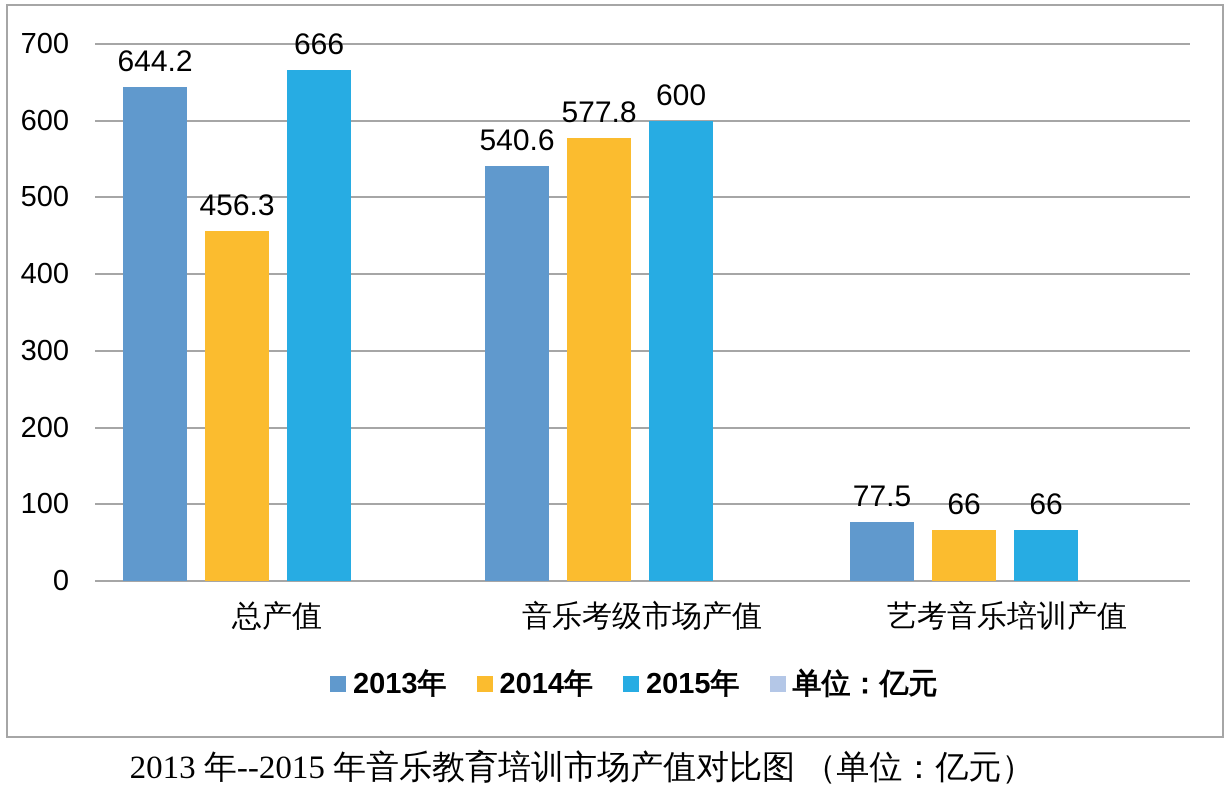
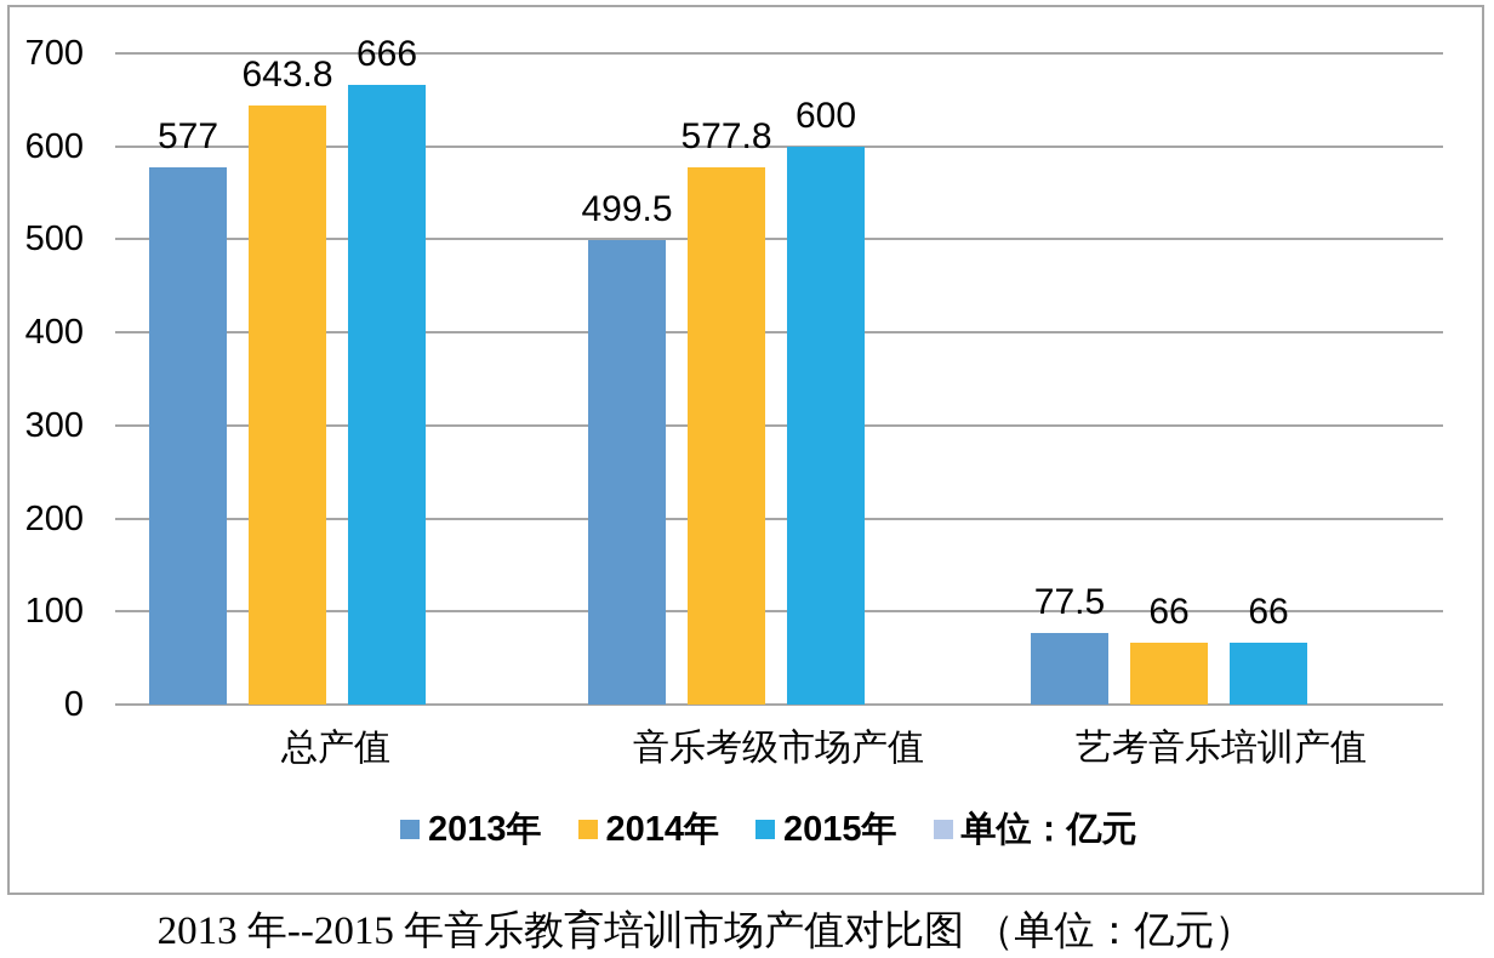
2013年/总产值: 644.2 -> 577
2014年/总产值: 456.3 -> 643.8
2013年/音乐考级市场产值: 540.6 -> 499.5
